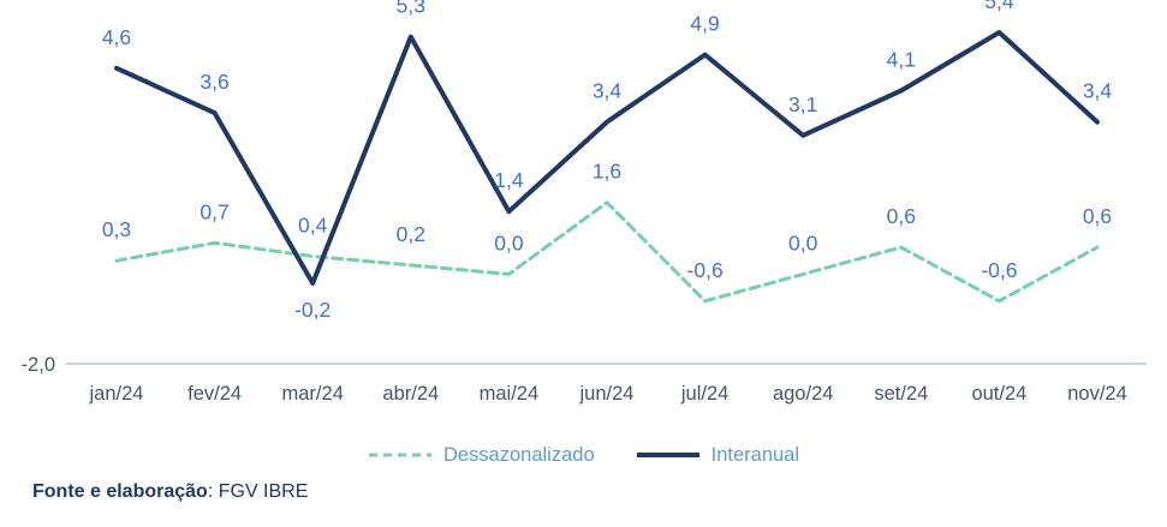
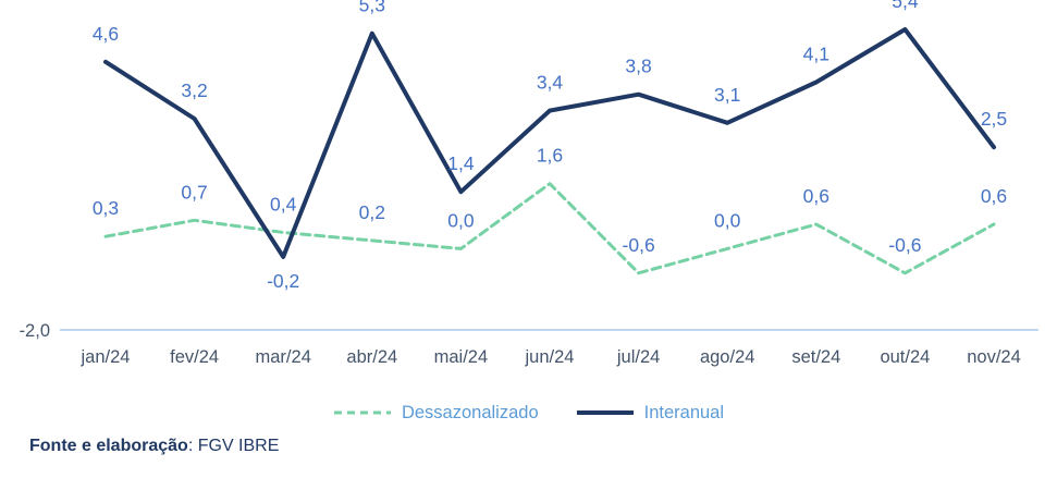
Interanual/fev/24: 3,6 -> 3,2
Interanual/jul/24: 4,9 -> 3,8
Interanual/nov/24: 3,4 -> 2,5
